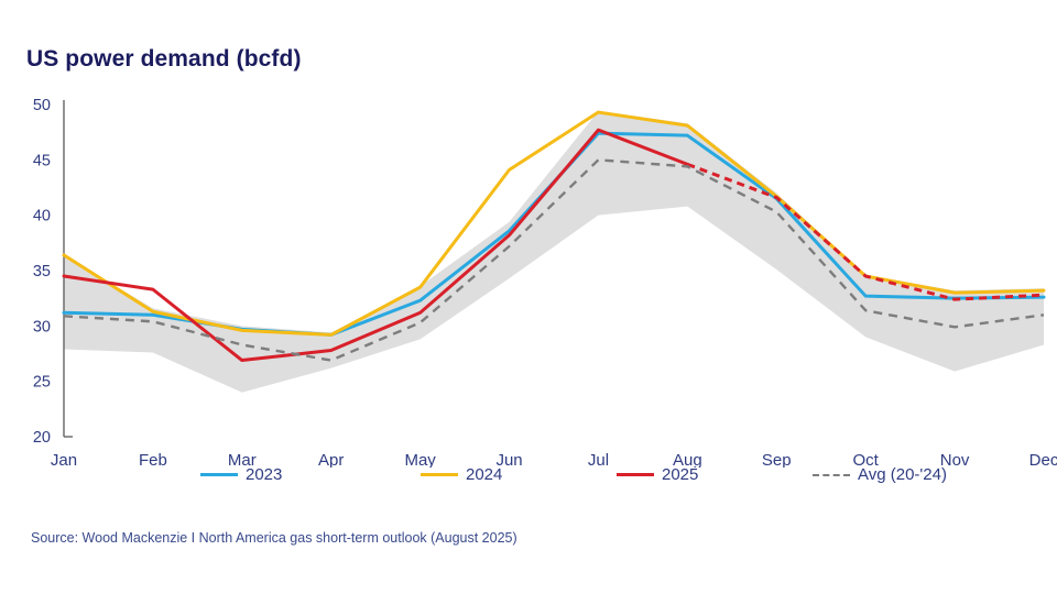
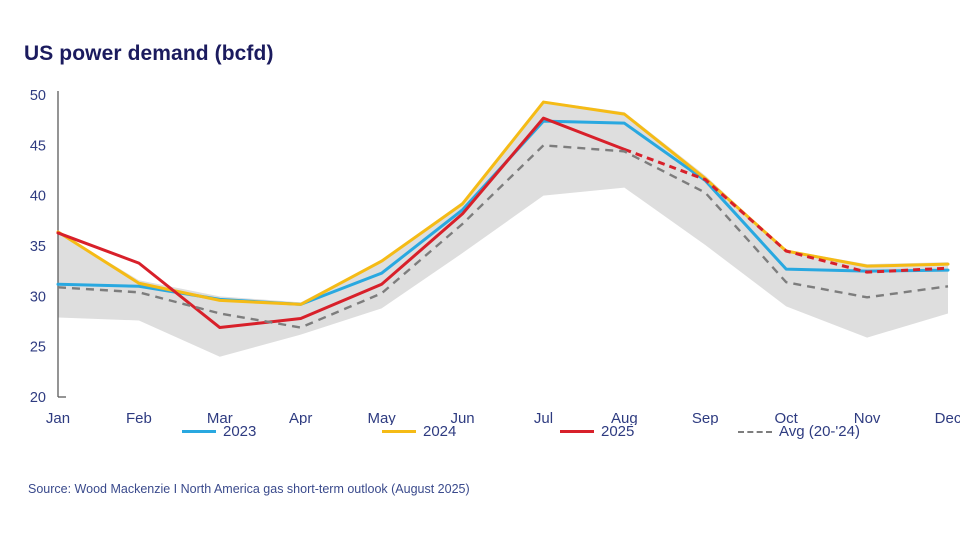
2025/Jan: 34.5 -> 36.3
2024/Jun: 44.1 -> 39.2
